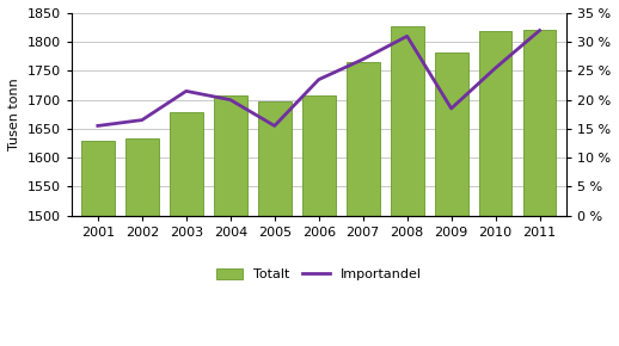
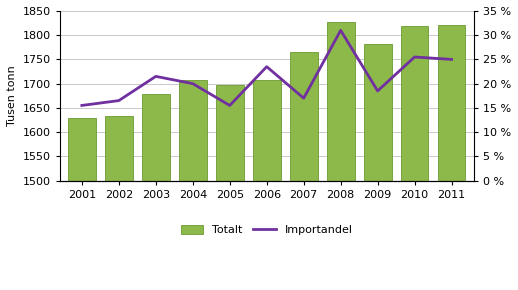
Importandel/2007: 27.0 % -> 17.0 %
Importandel/2011: 32.0 % -> 25.0 %
